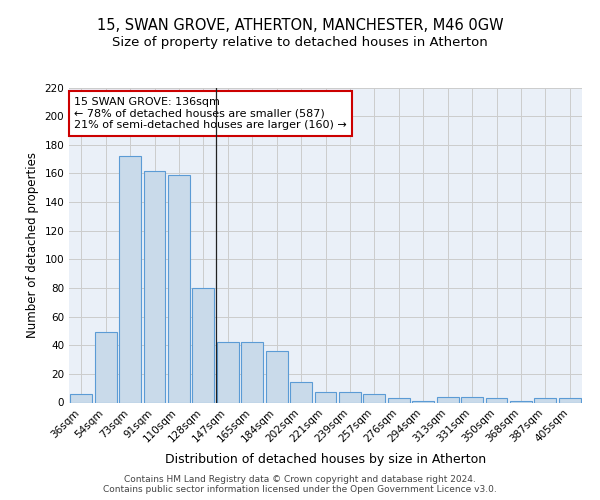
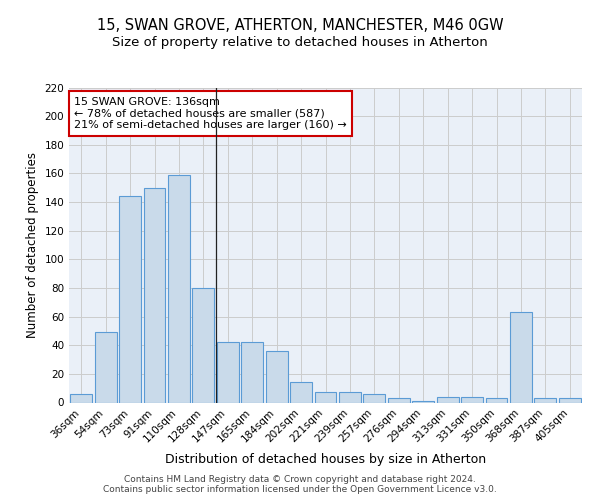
73sqm: 172 -> 144
91sqm: 162 -> 150
368sqm: 1 -> 63
